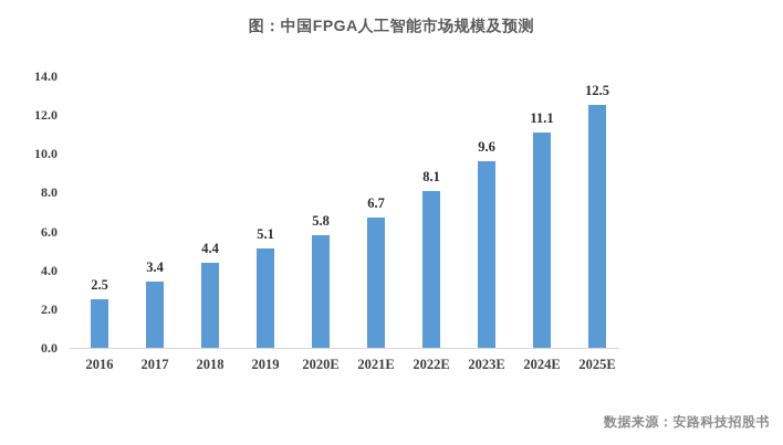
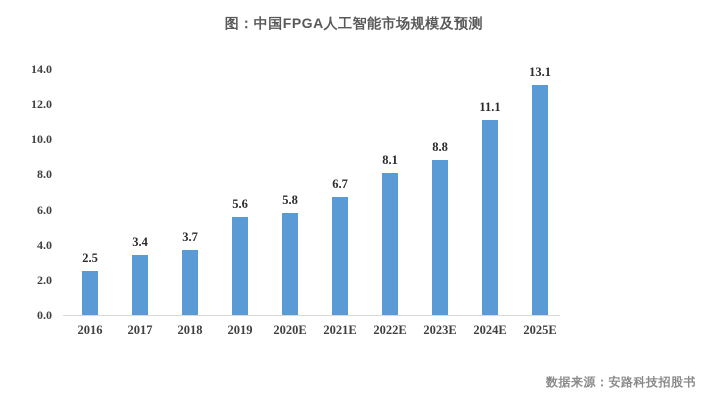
2018: 4.4 -> 3.7
2019: 5.1 -> 5.6
2023E: 9.6 -> 8.8
2025E: 12.5 -> 13.1
